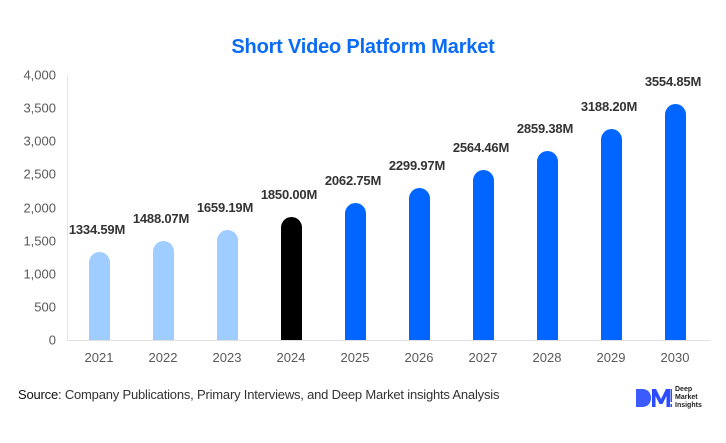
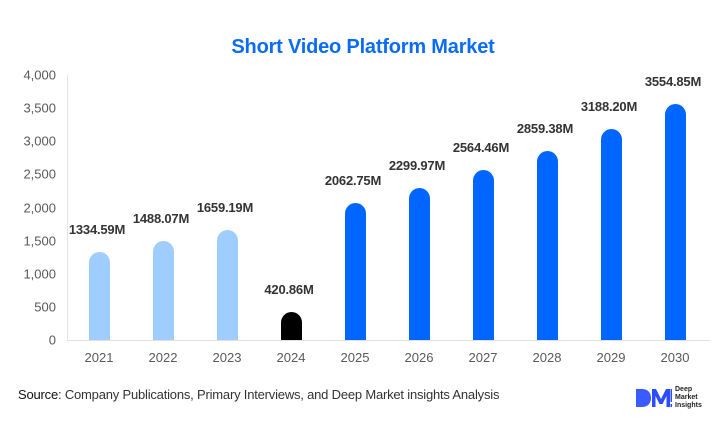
2024: 1850.00M -> 420.86M
